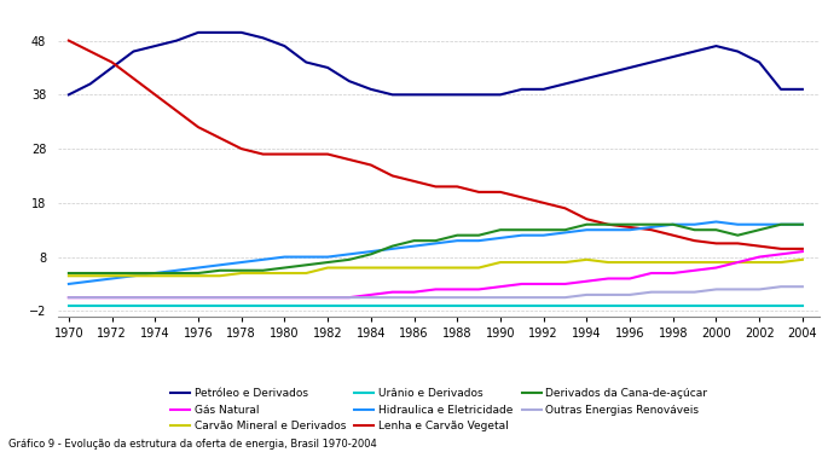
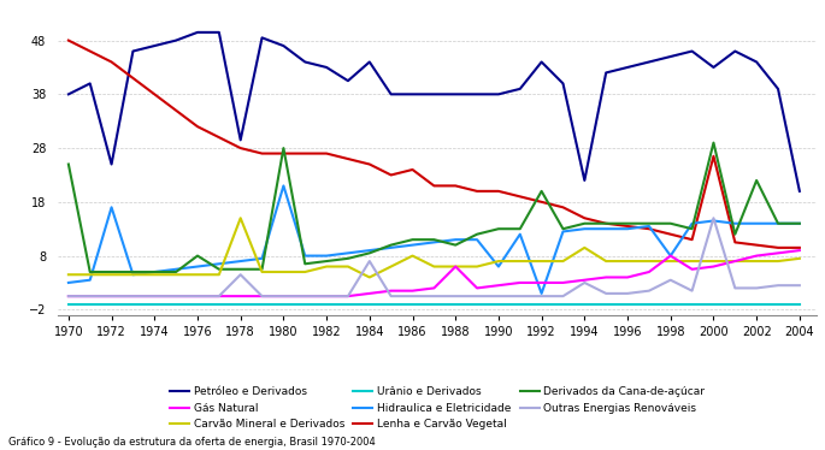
Derivados da Cana-de-açúcar/1970: 5.0 -> 25.0
Petróleo e Derivados/1972: 43.0 -> 25.0
Hidraulica e Eletricidade/1972: 4.0 -> 17.0
Derivados da Cana-de-açúcar/1976: 5.0 -> 8.0
Petróleo e Derivados/1978: 49.5 -> 29.5
Carvão Mineral e Derivados/1978: 5.0 -> 15.0
Outras Energias Renováveis/1978: 0.5 -> 4.5
Hidraulica e Eletricidade/1980: 8.0 -> 21.0
Derivados da Cana-de-açúcar/1980: 6.0 -> 28.0
Petróleo e Derivados/1984: 39.0 -> 44.0
Carvão Mineral e Derivados/1984: 6.0 -> 4.0
Outras Energias Renováveis/1984: 0.5 -> 7.0
Lenha e Carvão Vegetal/1986: 22.0 -> 24.0
Carvão Mineral e Derivados/1986: 6.0 -> 8.0
Derivados da Cana-de-açúcar/1988: 12.0 -> 10.0
Gás Natural/1988: 2.0 -> 6.0
Hidraulica e Eletricidade/1990: 11.5 -> 6.0
Petróleo e Derivados/1992: 39.0 -> 44.0
Hidraulica e Eletricidade/1992: 12.0 -> 1.0
Derivados da Cana-de-açúcar/1992: 13.0 -> 20.0
Petróleo e Derivados/1994: 41.0 -> 22.0
Carvão Mineral e Derivados/1994: 7.5 -> 9.5
Outras Energias Renováveis/1994: 1.0 -> 3.0
Hidraulica e Eletricidade/1998: 14.0 -> 8.0
Gás Natural/1998: 5.0 -> 8.0
Outras Energias Renováveis/1998: 1.5 -> 3.5
Petróleo e Derivados/2000: 47.0 -> 43.0
Lenha e Carvão Vegetal/2000: 10.5 -> 26.5
Derivados da Cana-de-açúcar/2000: 13.0 -> 29.0
Outras Energias Renováveis/2000: 2.0 -> 15.0
Derivados da Cana-de-açúcar/2002: 13.0 -> 22.0
Petróleo e Derivados/2004: 39.0 -> 20.0
